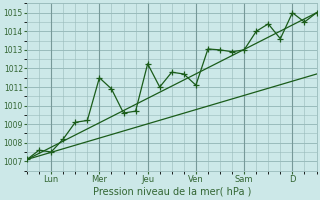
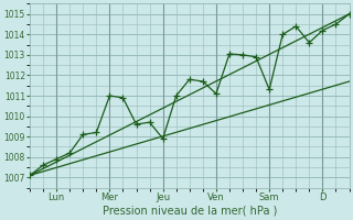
Lun: 1007.5 -> 1007.9
Mer: 1011.5 -> 1011.0
Jeu: 1012.2 -> 1008.9
Sam: 1013.0 -> 1011.3
D: 1015.0 -> 1014.2
